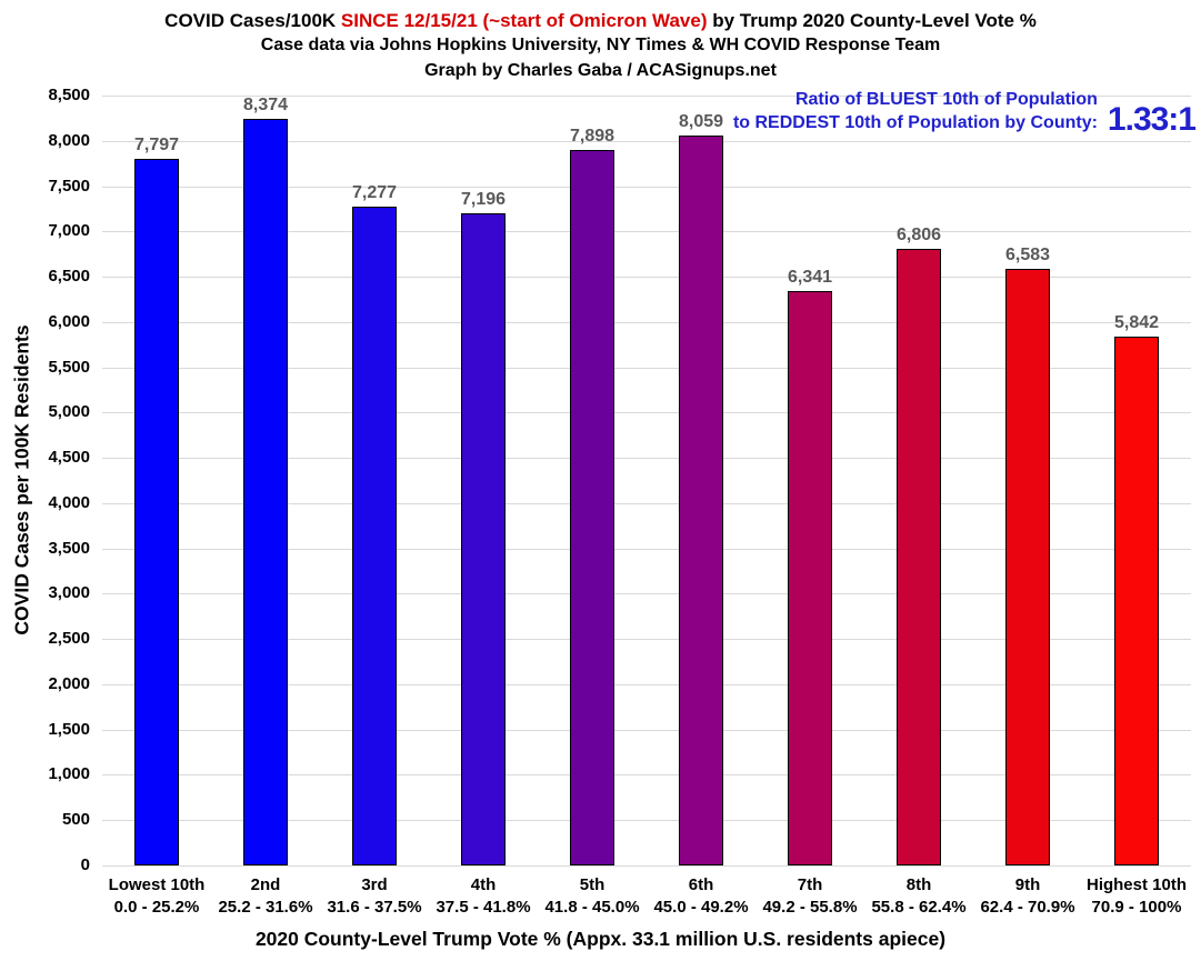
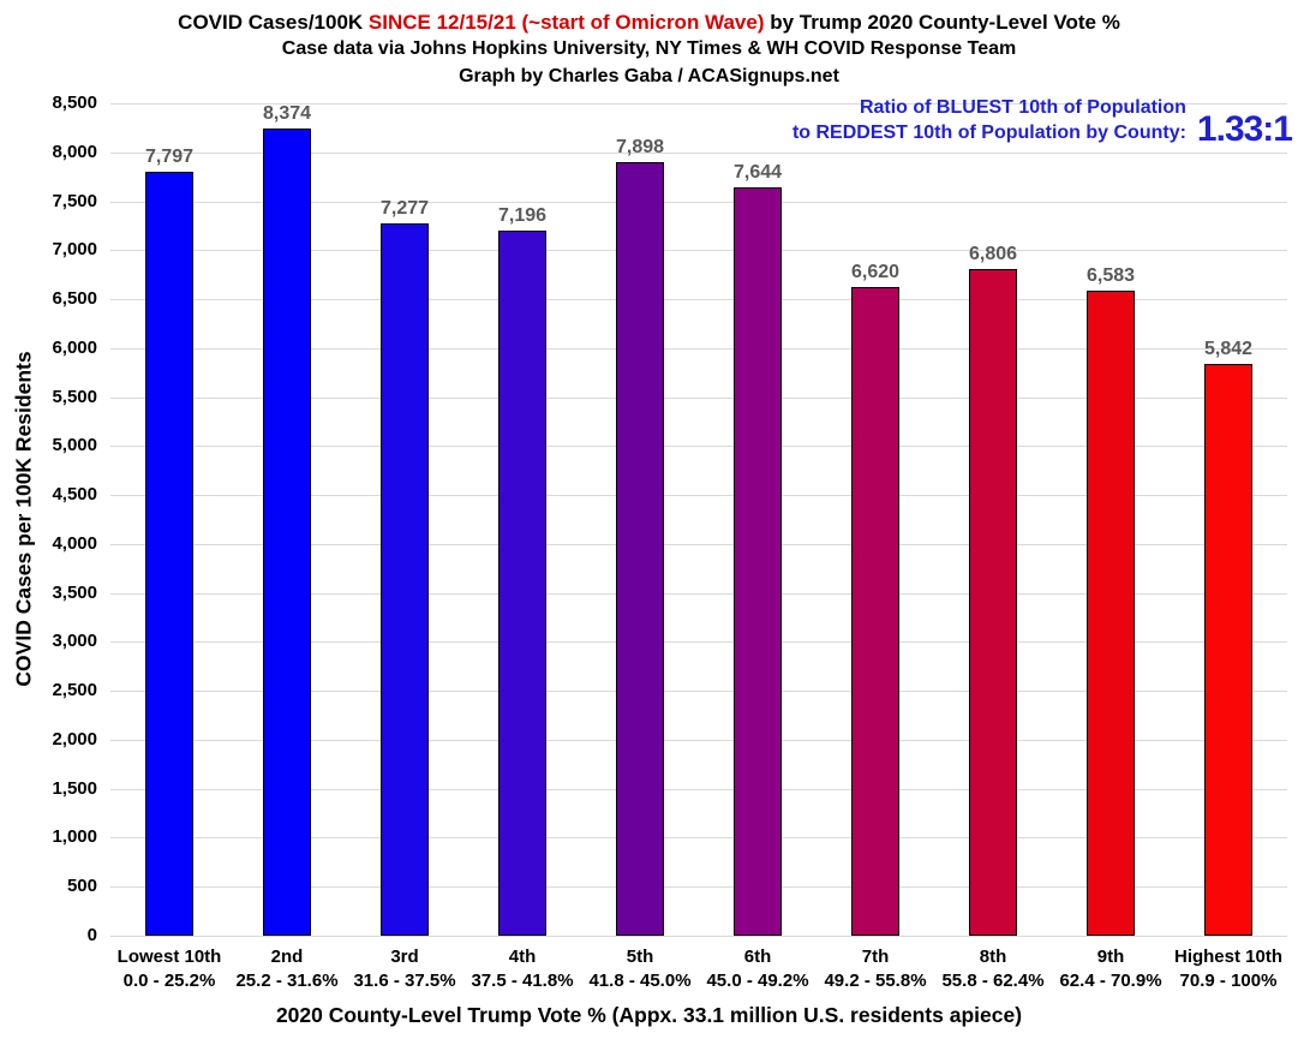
6th: 8,059 -> 7,644
7th: 6,341 -> 6,620
